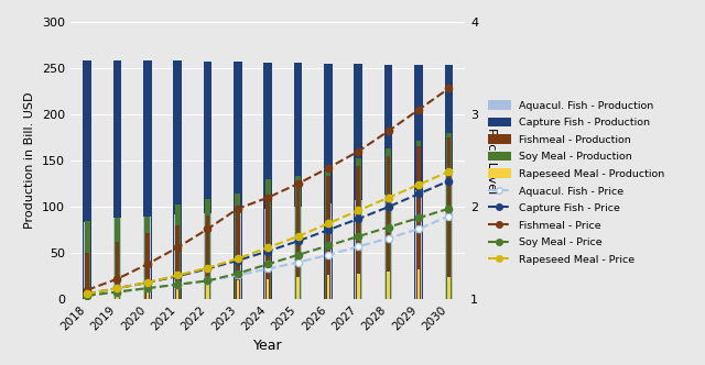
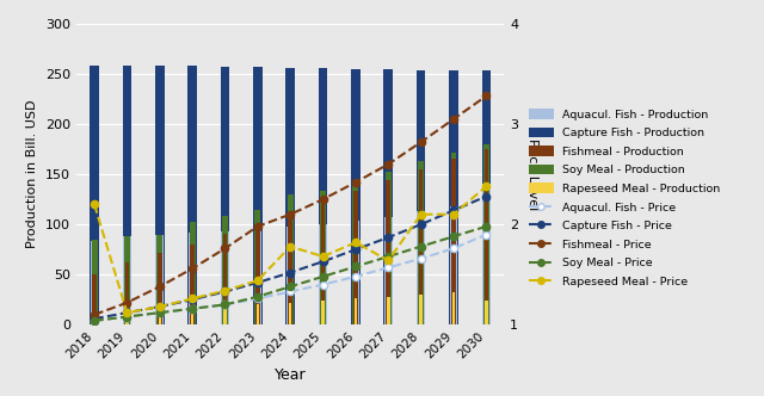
Rapeseed Meal - Price/2018: 1.06 -> 2.20
Rapeseed Meal - Price/2024: 1.56 -> 1.78
Rapeseed Meal - Price/2027: 1.96 -> 1.64
Rapeseed Meal - Price/2029: 2.24 -> 2.10
